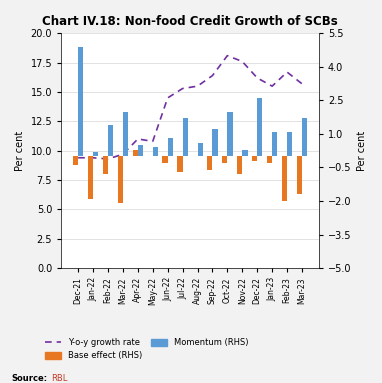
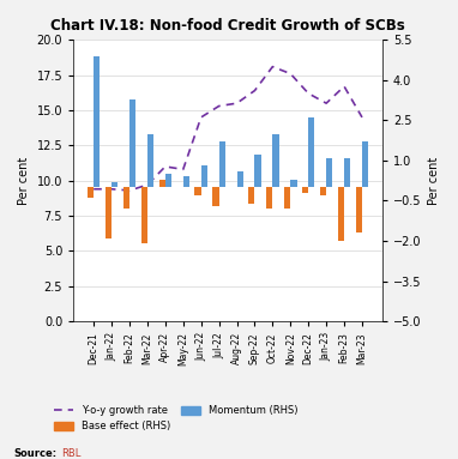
Momentum (RHS)/Feb-22: 1.4 -> 3.3
Base effect (RHS)/Oct-22: -0.3 -> -0.8
Y-o-y growth rate/Mar-23: 15.7 -> 14.5
